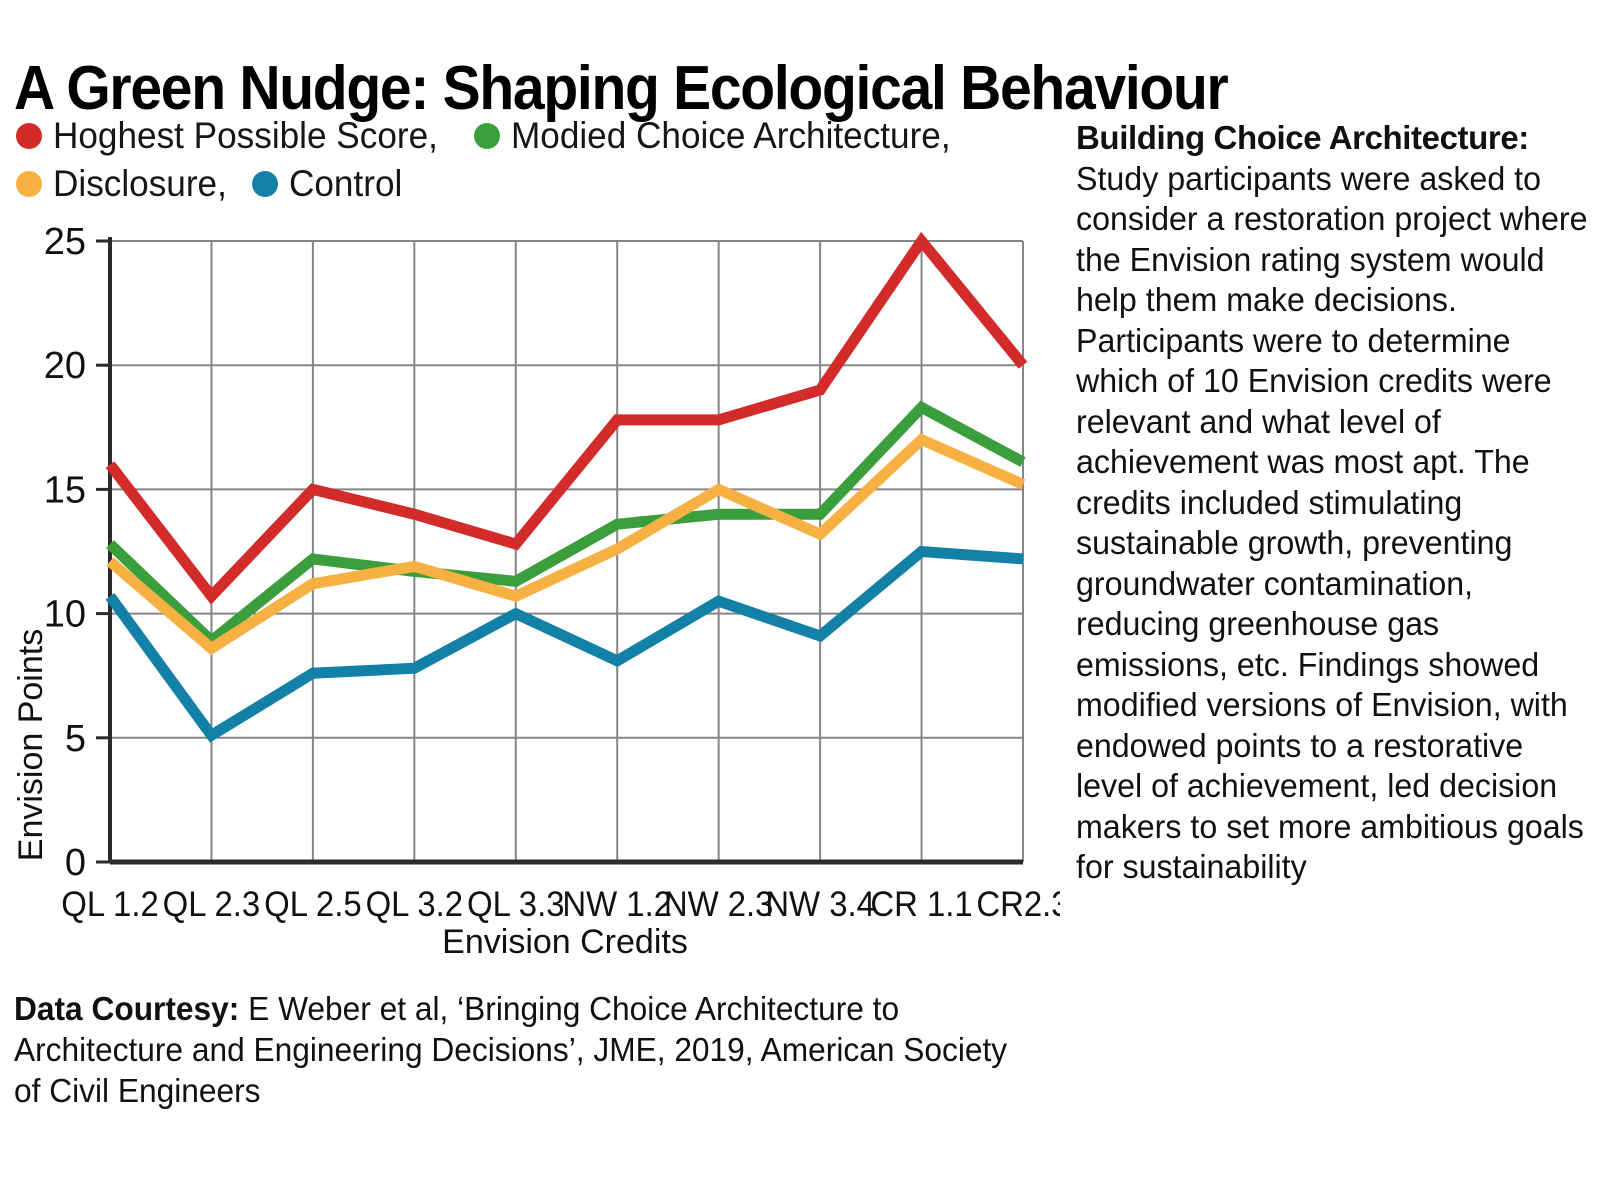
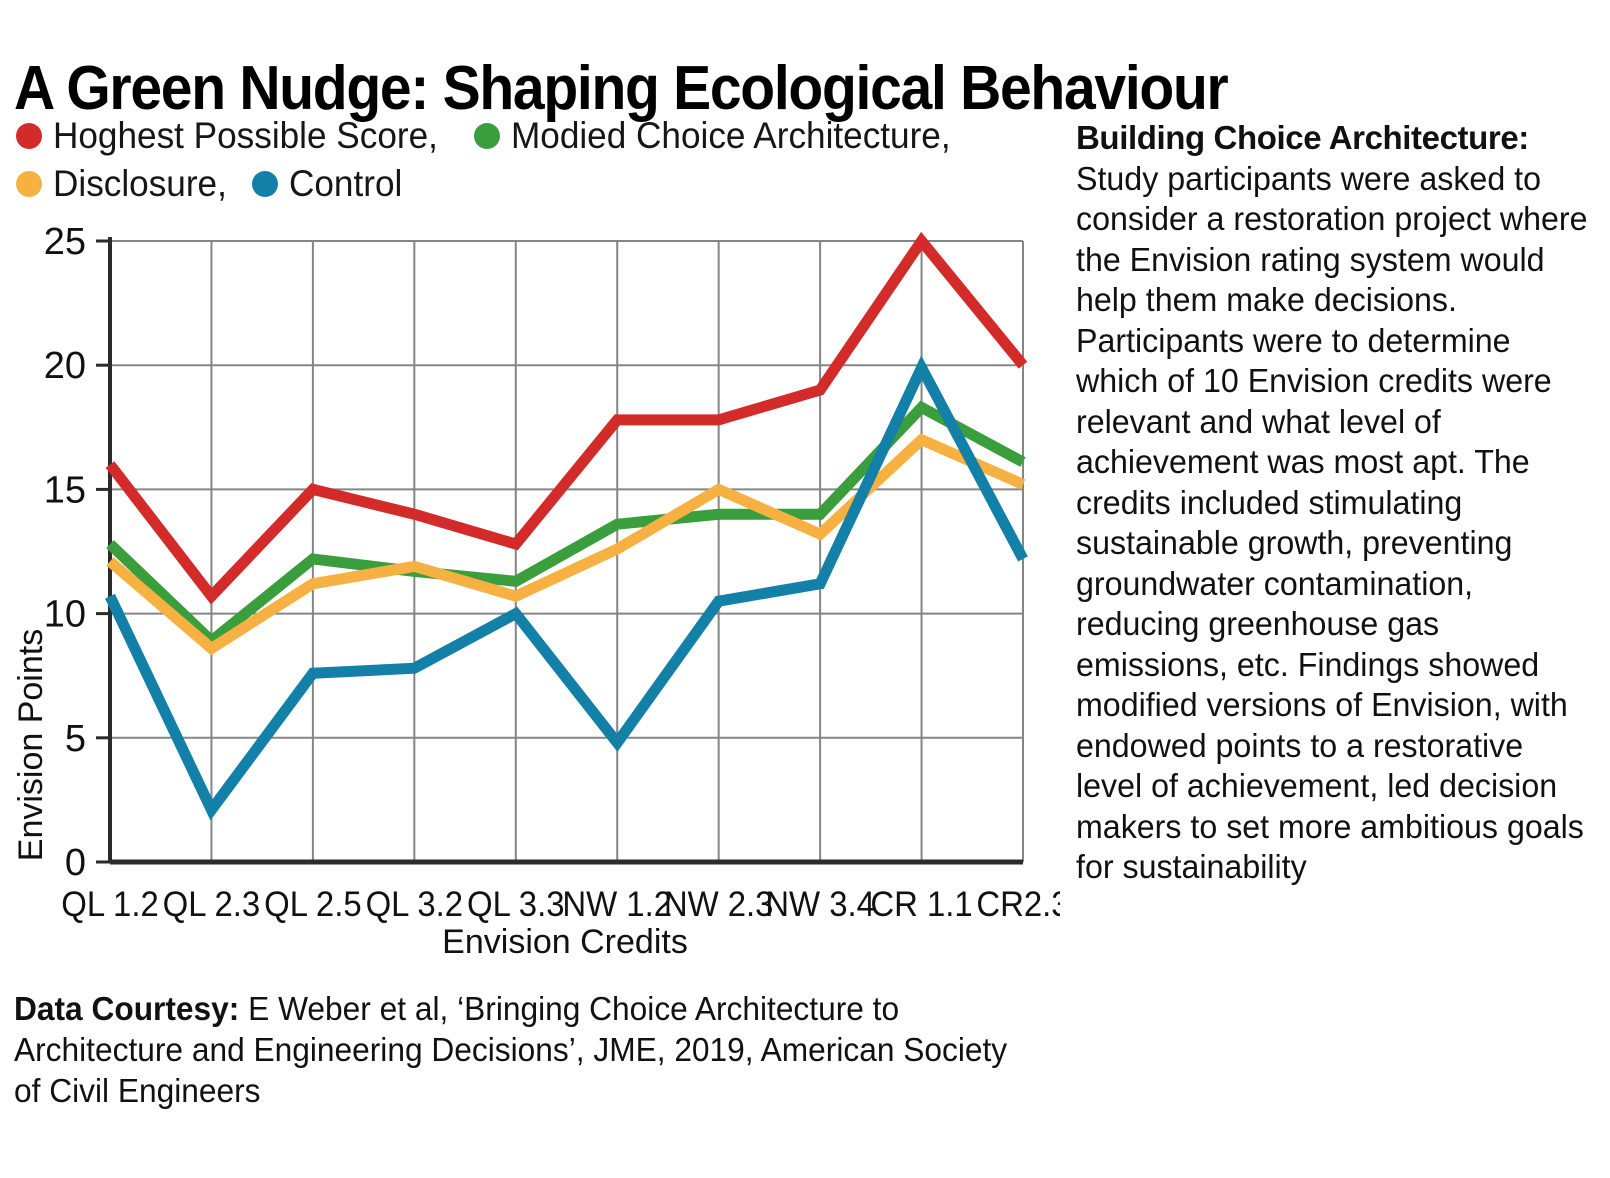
Control/QL 2.3: 5.1 -> 2.1
Control/NW 1.2: 8.1 -> 4.8
Control/NW 3.4: 9.1 -> 11.2
Control/CR 1.1: 12.5 -> 19.9
